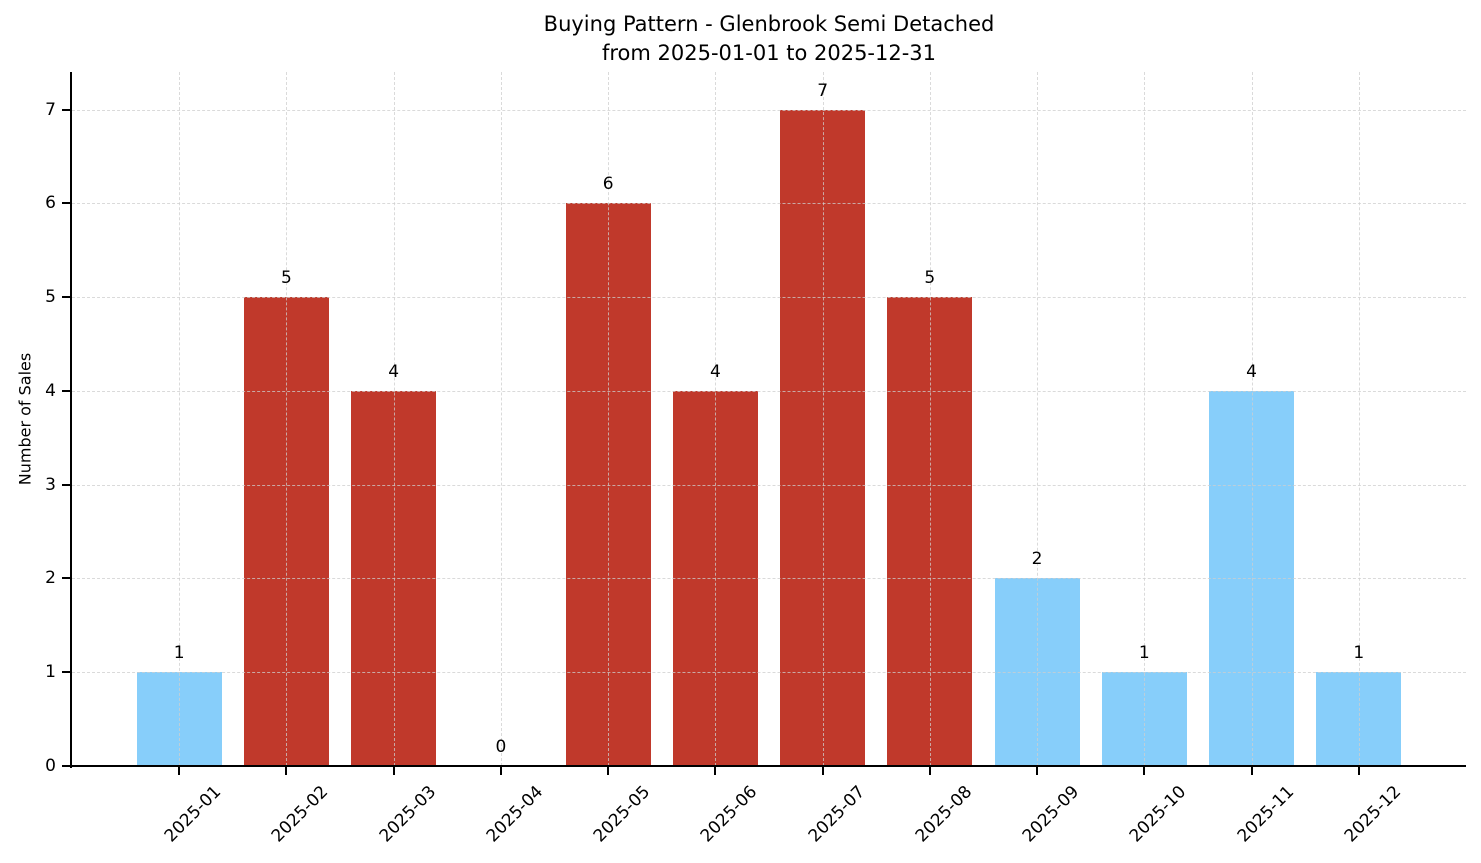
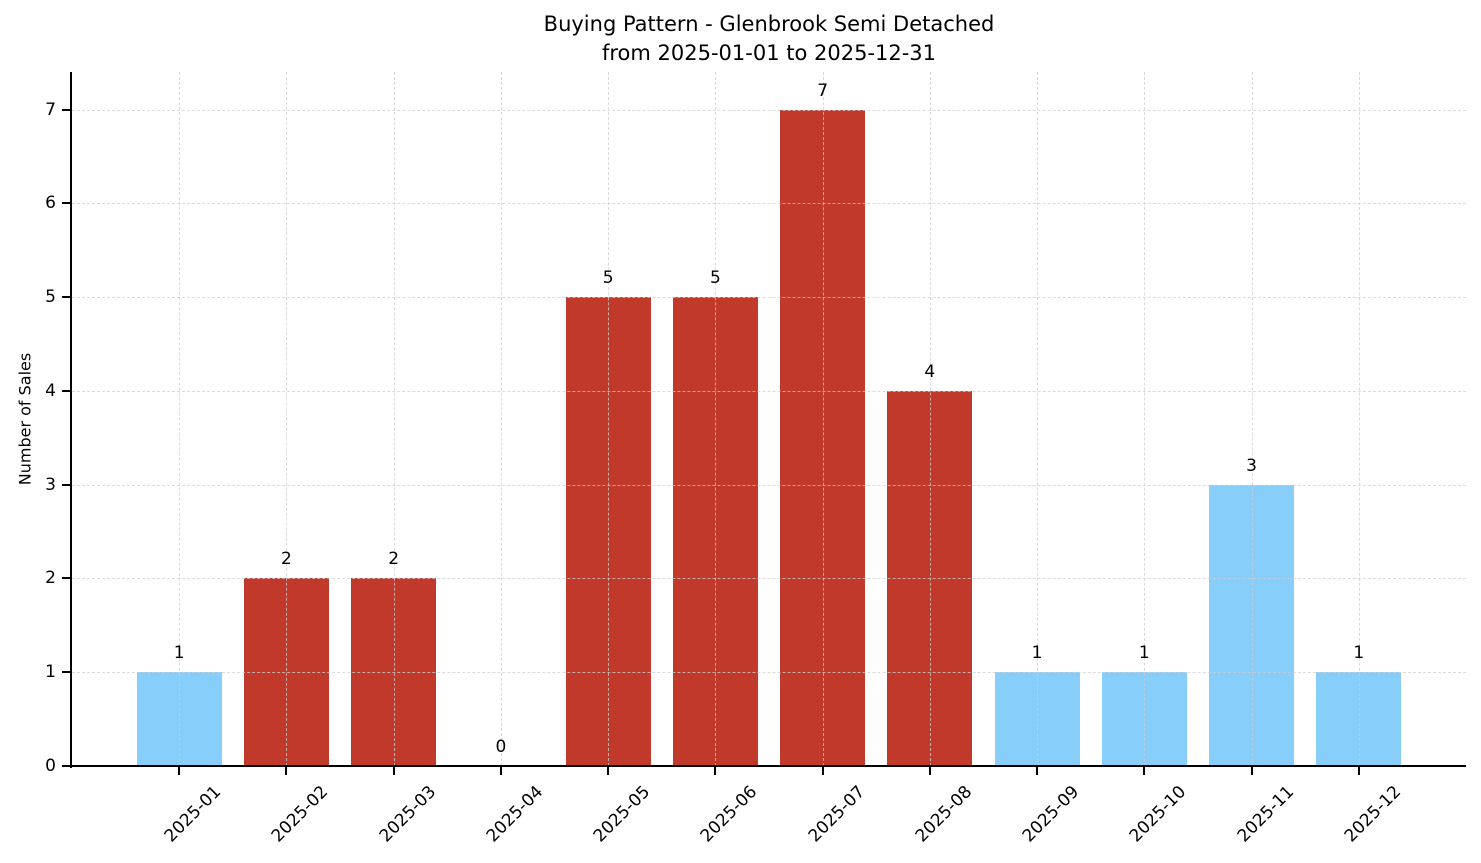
2025-02: 5 -> 2
2025-03: 4 -> 2
2025-05: 6 -> 5
2025-06: 4 -> 5
2025-08: 5 -> 4
2025-09: 2 -> 1
2025-11: 4 -> 3
